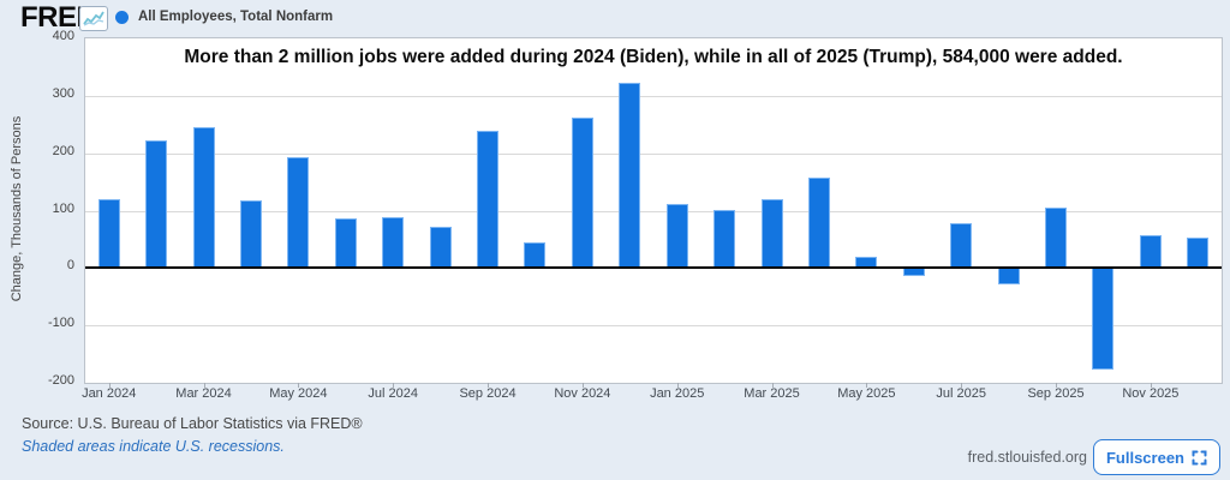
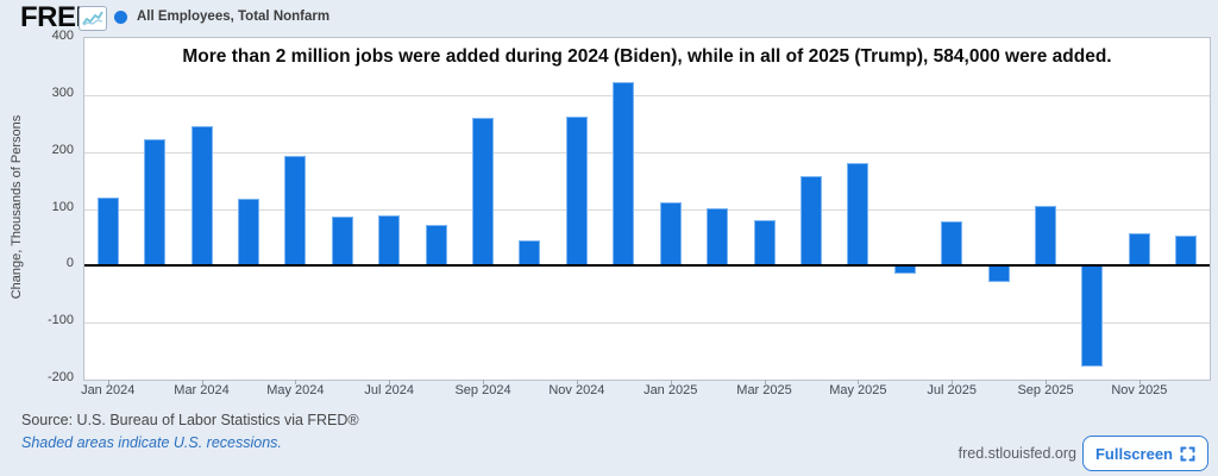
Sep 2024: 240 -> 260
Mar 2025: 120 -> 80
May 2025: 20 -> 180
